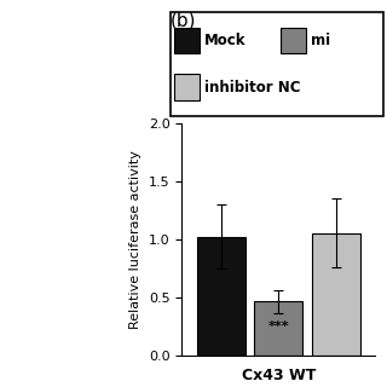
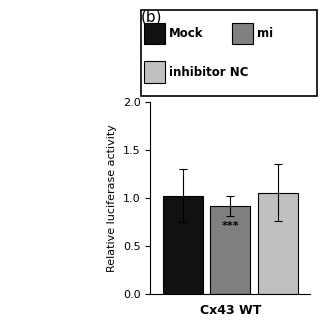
Cx43 WT: 0.47 -> 0.92
